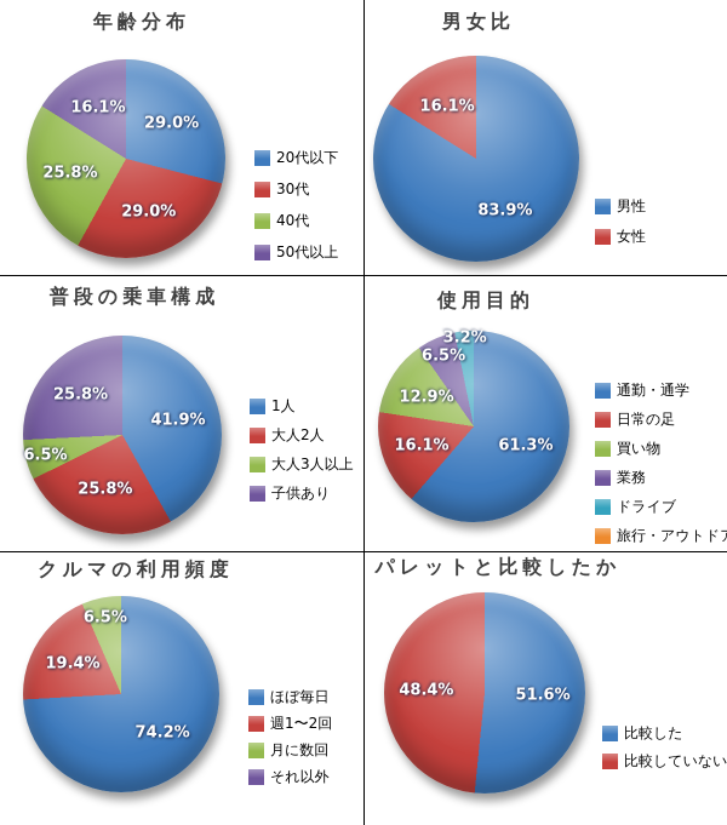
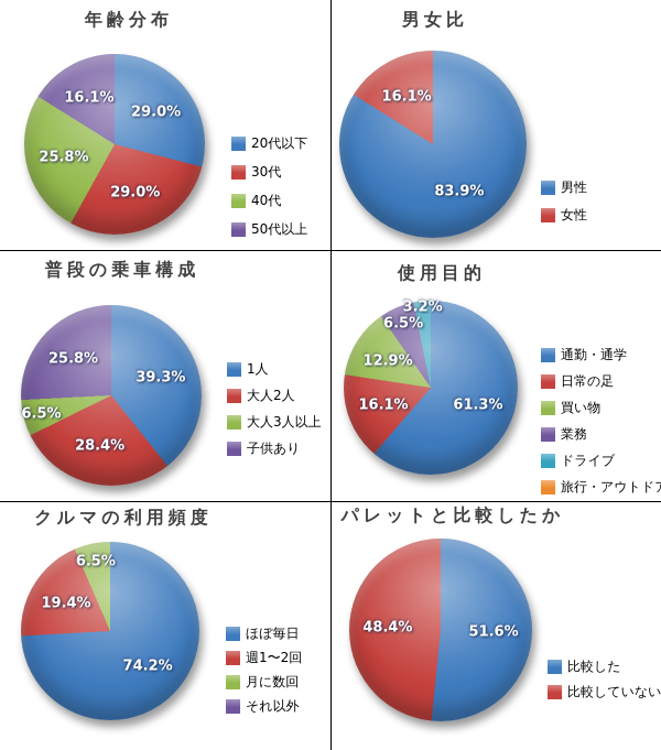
普段の乗車構成/1人: 41.9% -> 39.3%
普段の乗車構成/大人2人: 25.8% -> 28.4%
